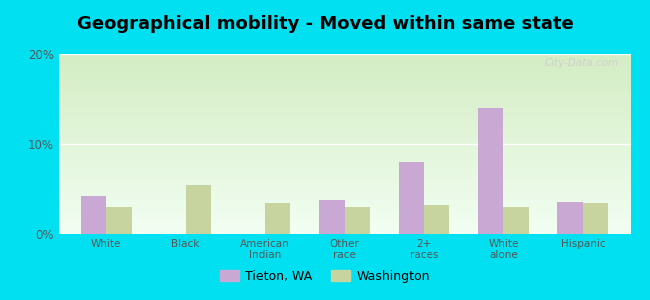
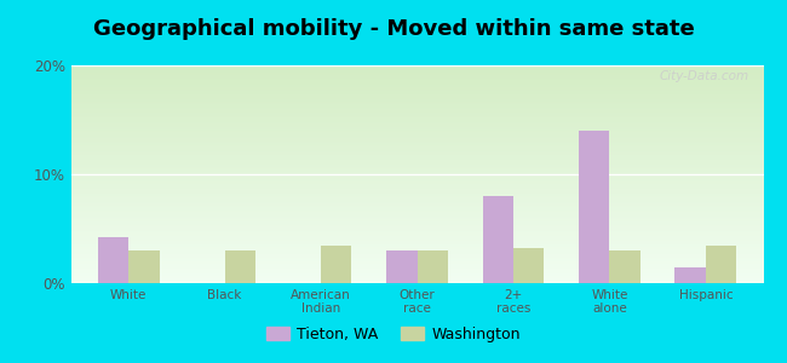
Washington/Black: 5.4% -> 3.0%
Tieton, WA/Other race: 3.8% -> 3.0%
Tieton, WA/Hispanic: 3.6% -> 1.5%
